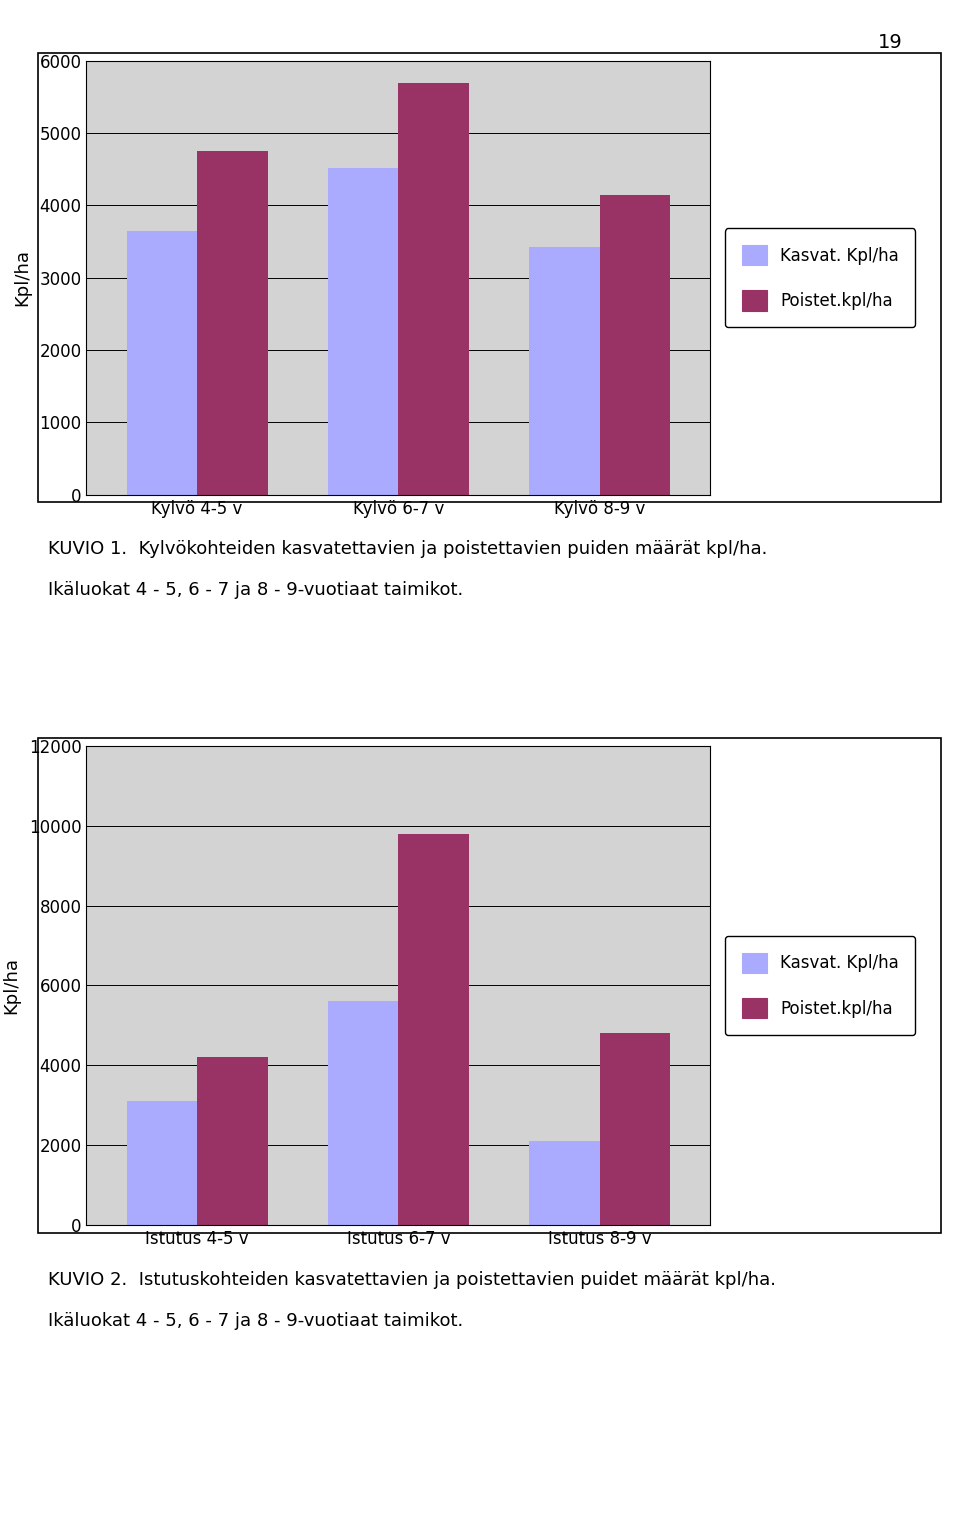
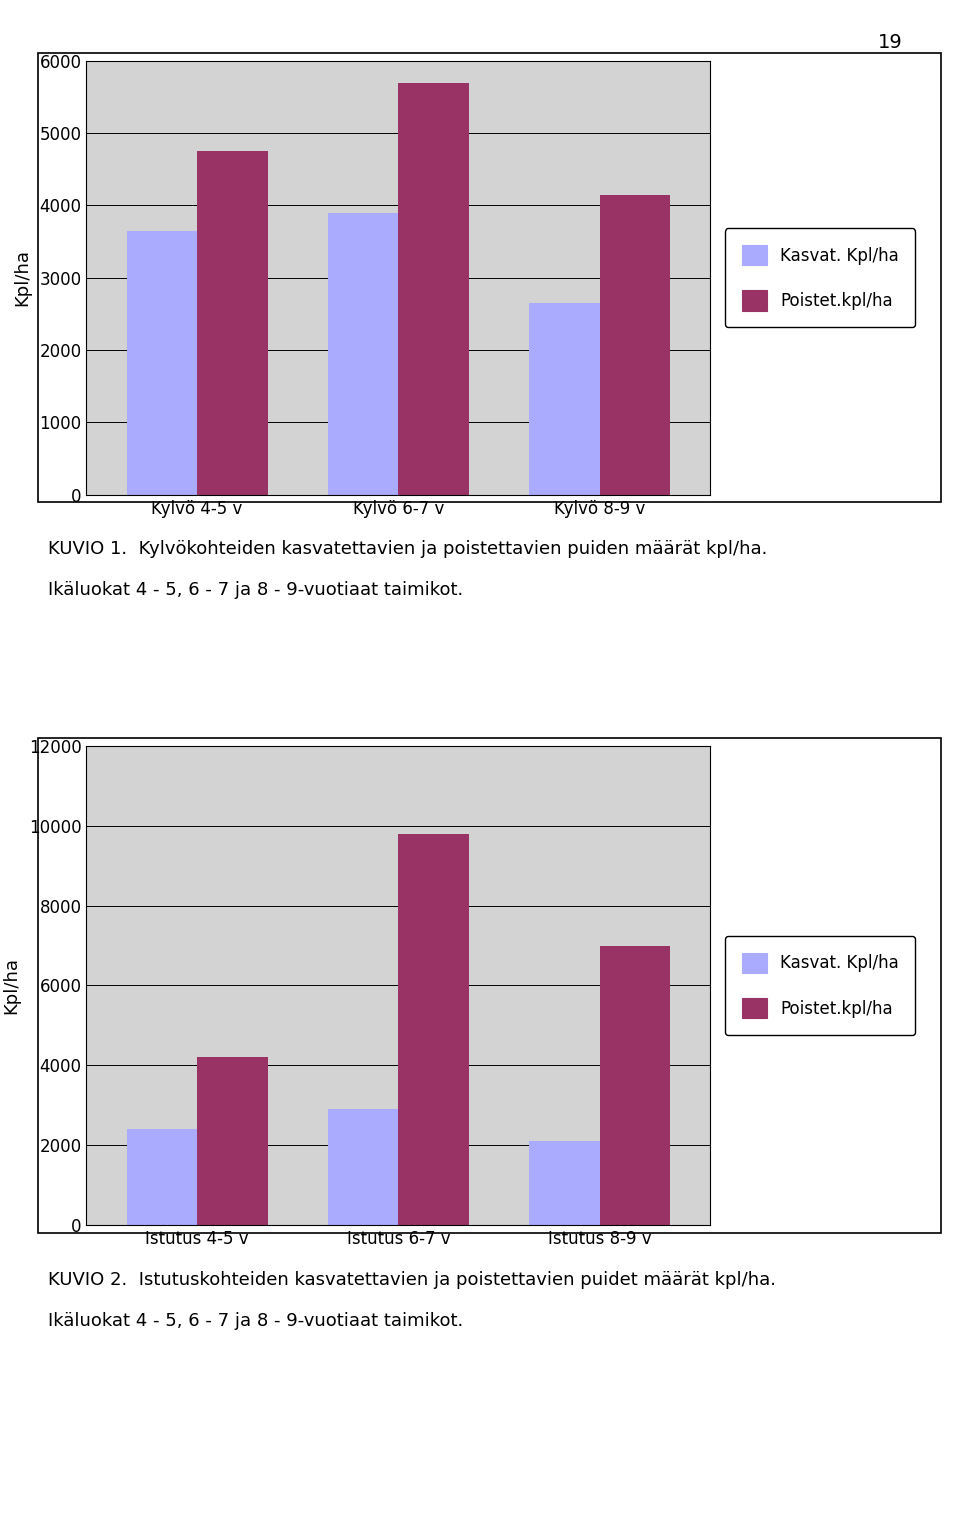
Kasvat. Kpl/ha/Kylvö 6-7 v: 4520 -> 3900
Kasvat. Kpl/ha/Kylvö 8-9 v: 3420 -> 2650
Kasvat. Kpl/ha/Istutus 4-5 v: 3100 -> 2400
Kasvat. Kpl/ha/Istutus 6-7 v: 5600 -> 2900
Poistet.kpl/ha/Istutus 8-9 v: 4800 -> 7000
